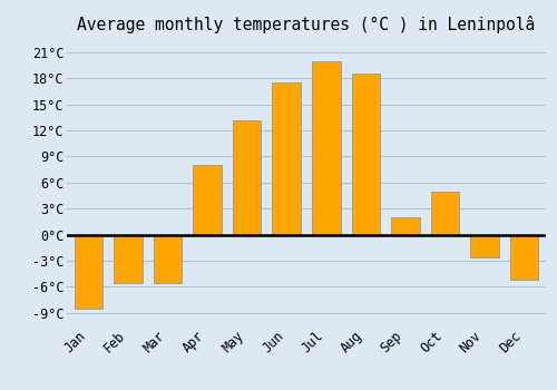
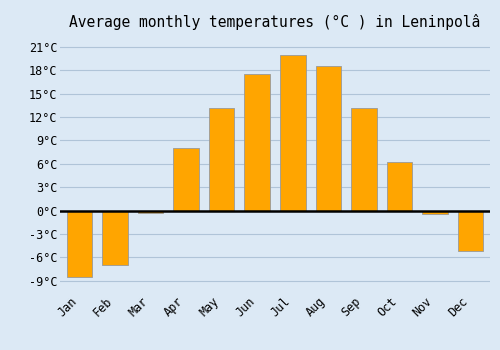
Feb: -5.6°C -> -7.0°C
Mar: -5.6°C -> -0.3°C
Sep: 2.0°C -> 13.2°C
Oct: 5.0°C -> 6.2°C
Nov: -2.6°C -> -0.5°C
